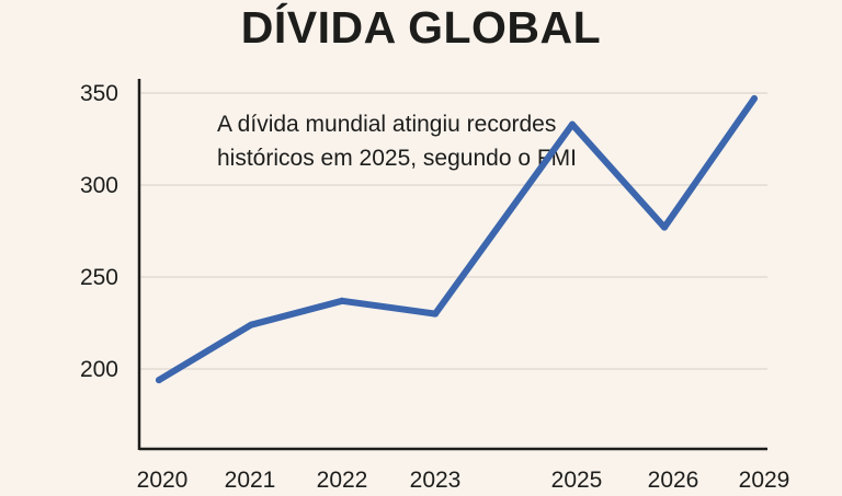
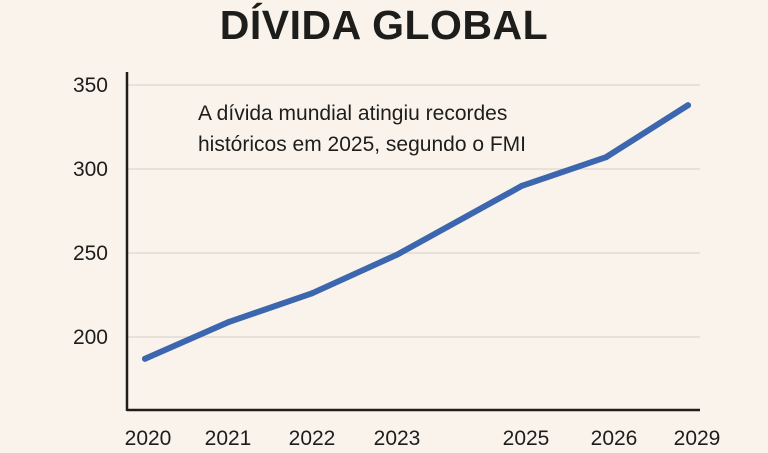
2020: 194 -> 187
2021: 224 -> 209
2022: 237 -> 226
2023: 230 -> 249
2025: 333 -> 290
2026: 277 -> 307
2029: 347 -> 338
